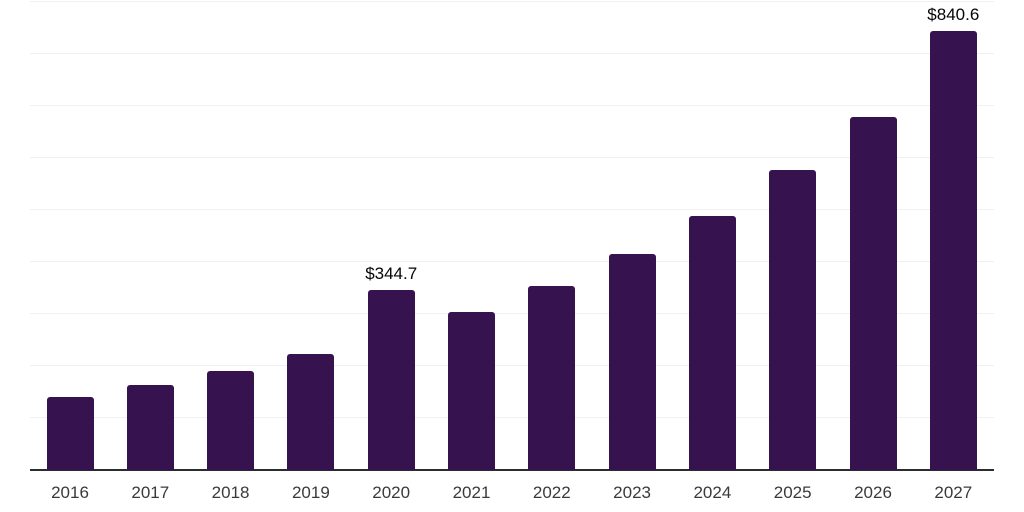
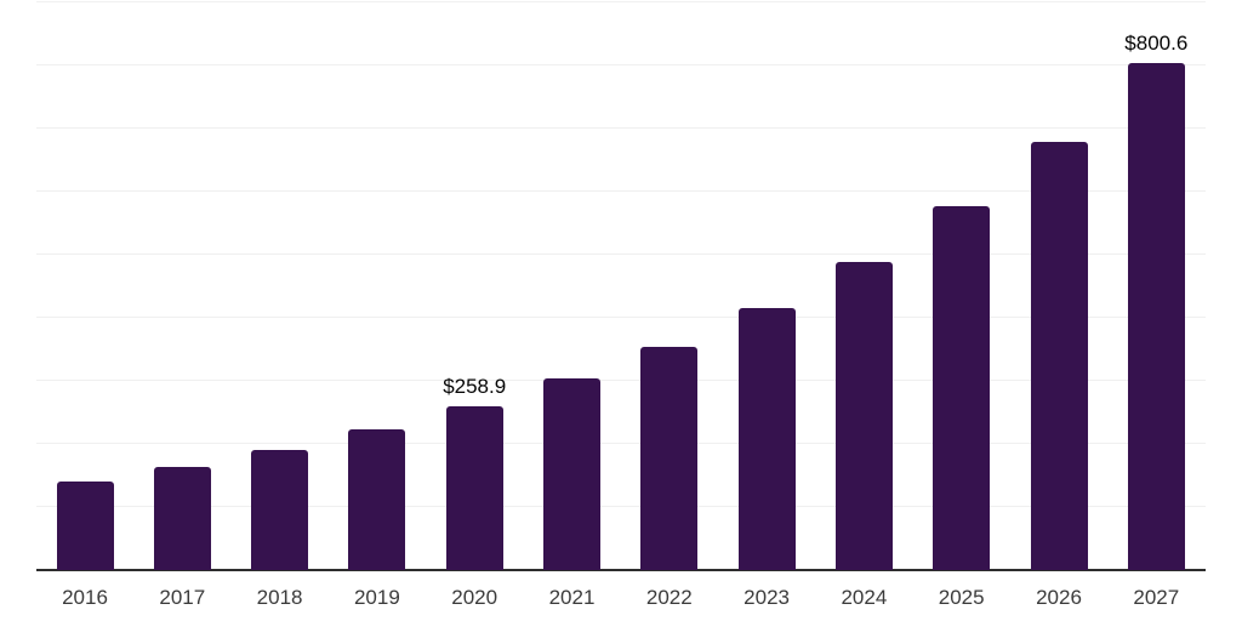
2020: $344.7 -> $258.9
2027: $840.6 -> $800.6
